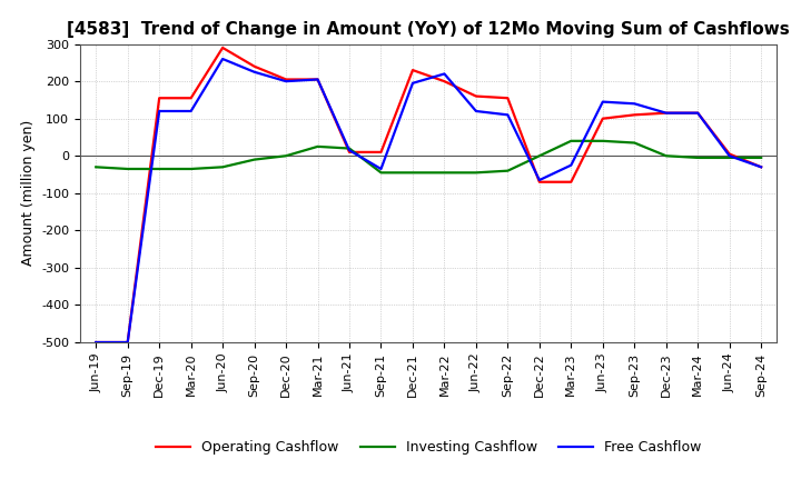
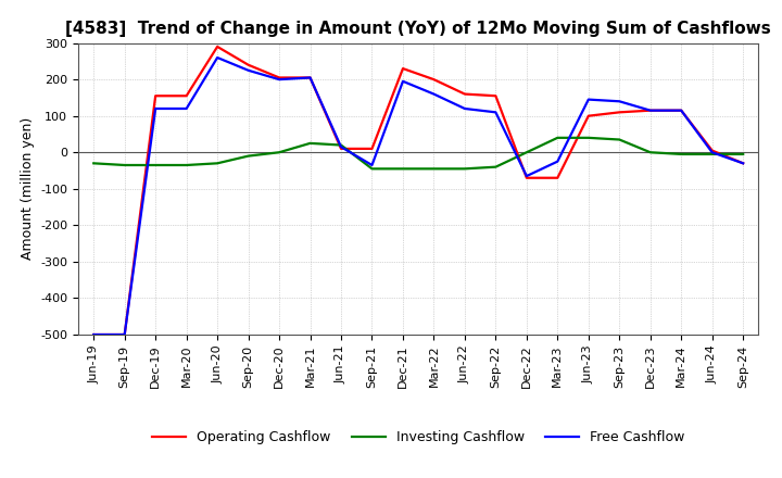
Free Cashflow/Mar-22: 220 -> 160
